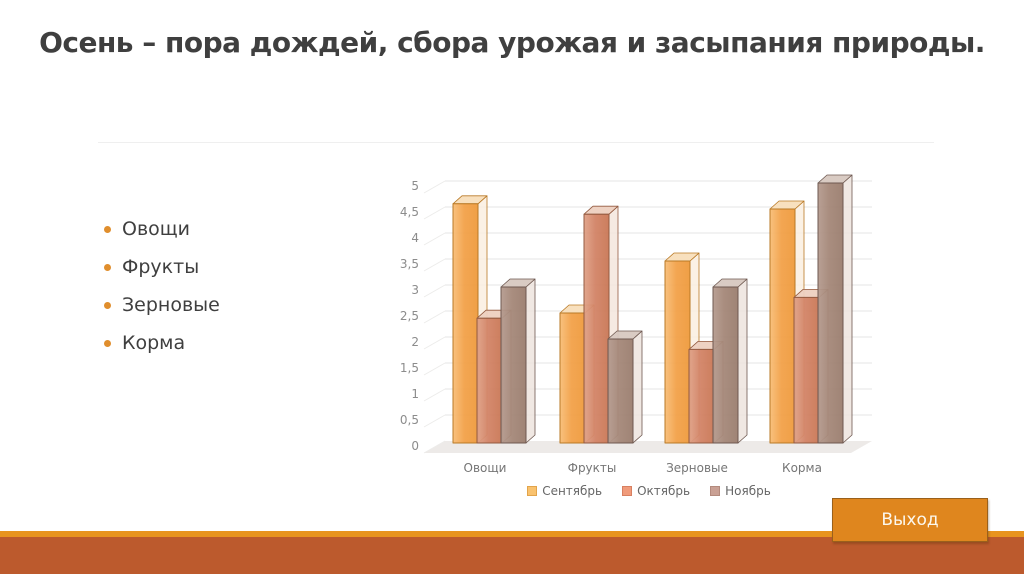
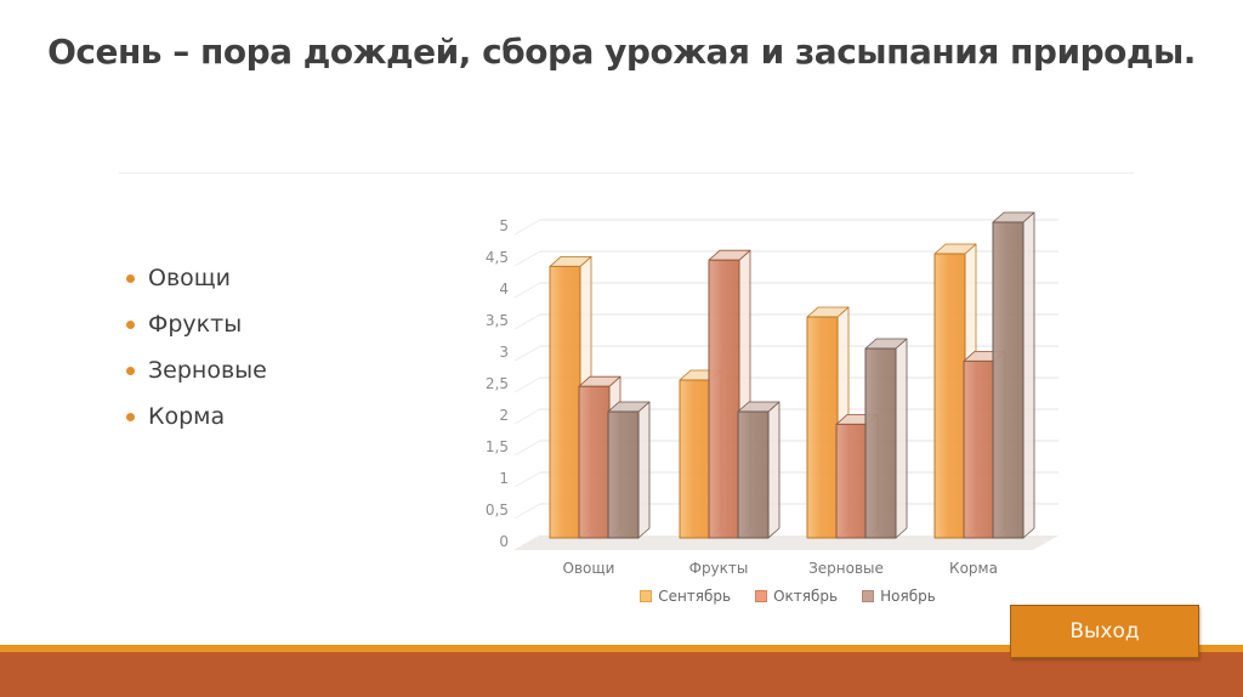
Сентябрь/Овощи: 4.6 -> 4.3
Ноябрь/Овощи: 3 -> 2
